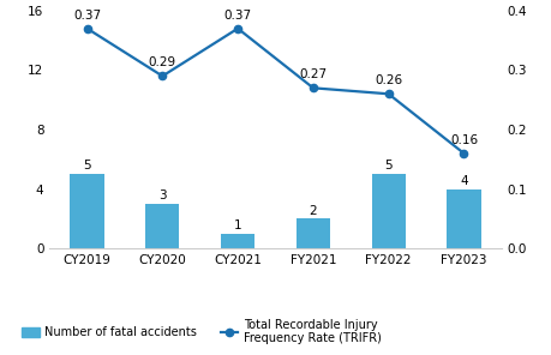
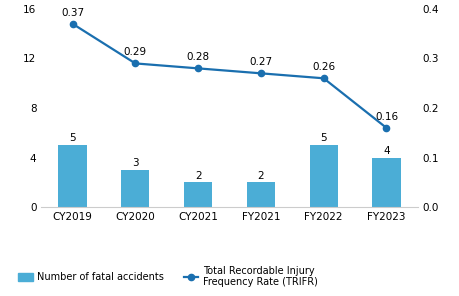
Number of fatal accidents/CY2021: 1 -> 2
Total Recordable Injury Frequency Rate (TRIFR)/CY2021: 0.37 -> 0.28
